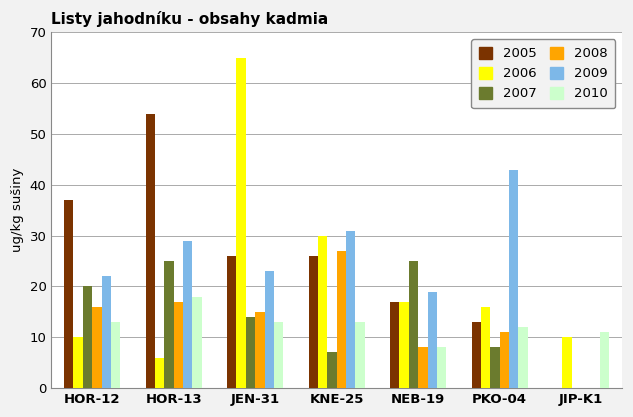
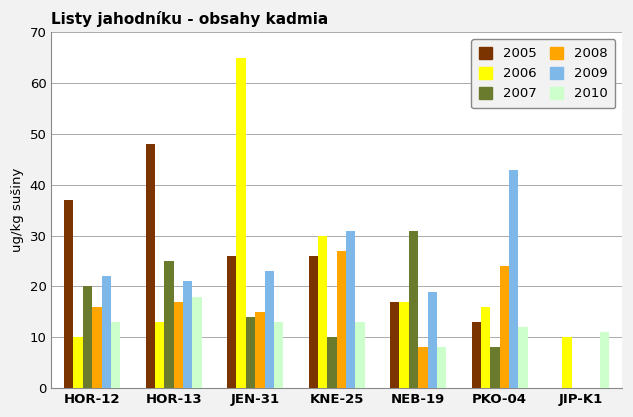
2005/HOR-13: 54 -> 48
2006/HOR-13: 6 -> 13
2009/HOR-13: 29 -> 21
2007/KNE-25: 7 -> 10
2007/NEB-19: 25 -> 31
2008/PKO-04: 11 -> 24
